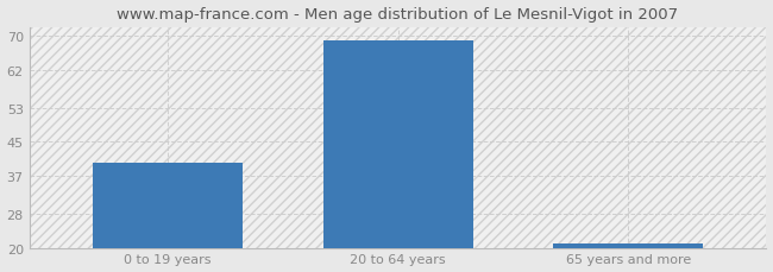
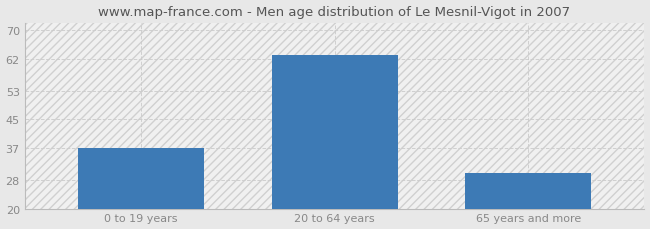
0 to 19 years: 40 -> 37
20 to 64 years: 69 -> 63
65 years and more: 21 -> 30
